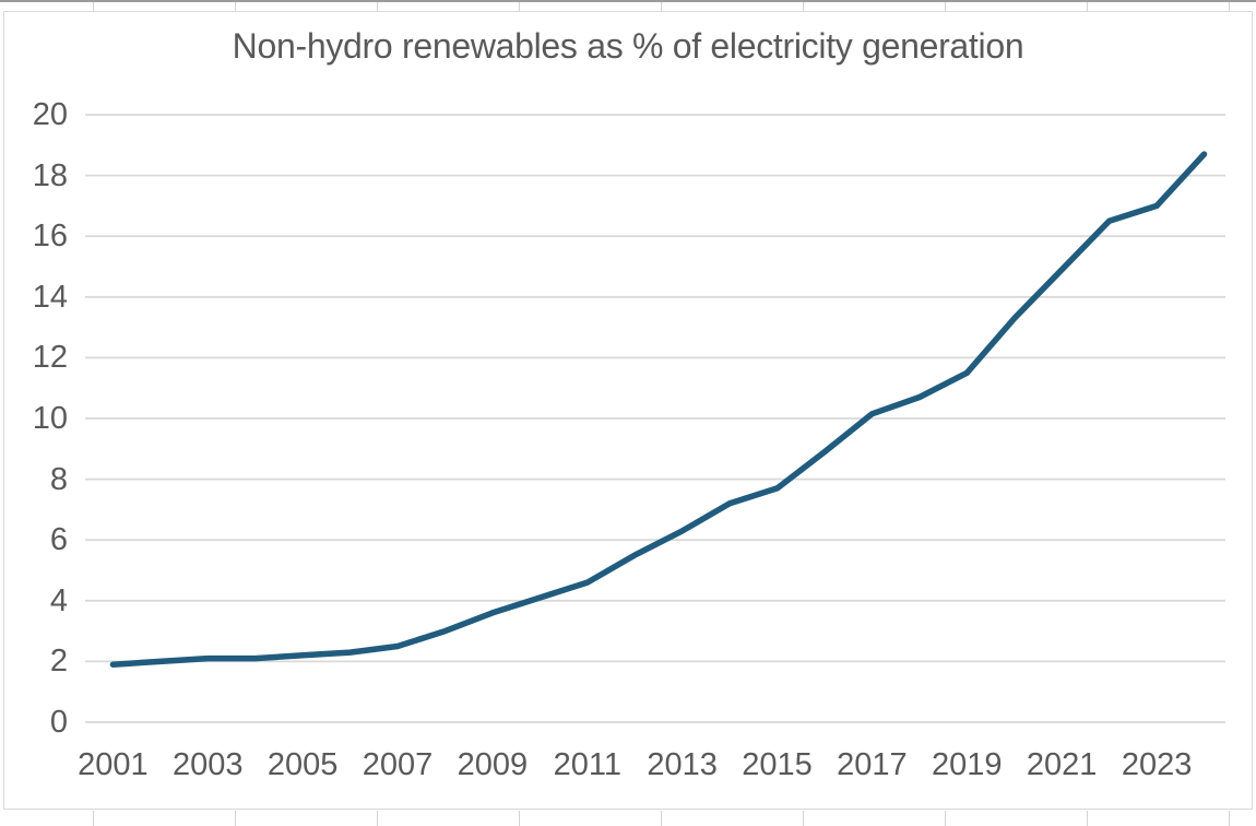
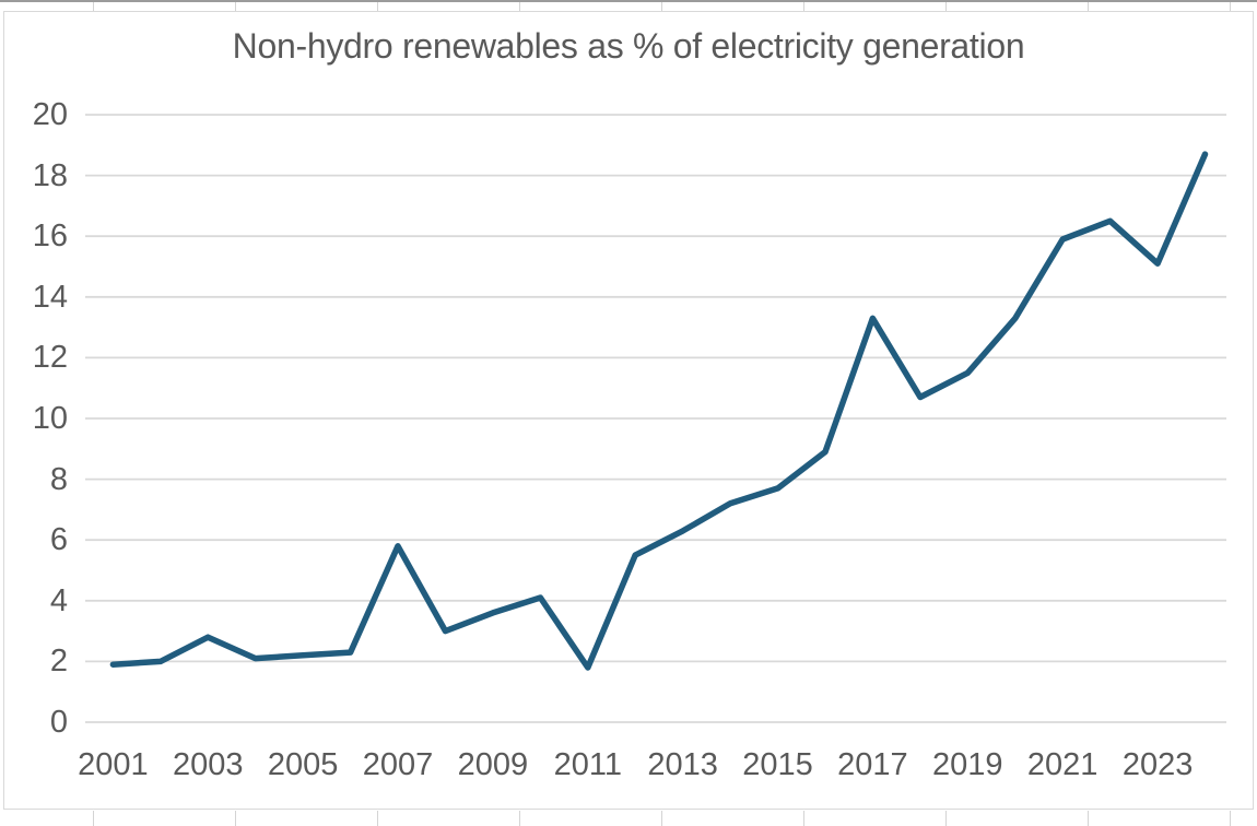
2003: 2.1 -> 2.8
2007: 2.5 -> 5.8
2011: 4.6 -> 1.8
2017: 10.2 -> 13.3
2021: 14.9 -> 15.9
2023: 17.0 -> 15.1
